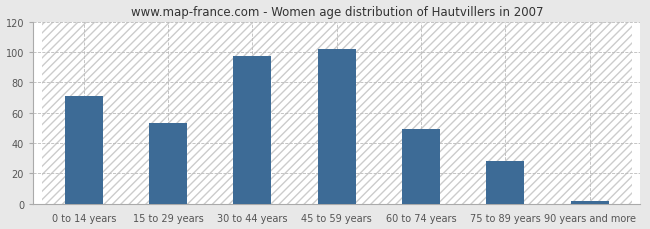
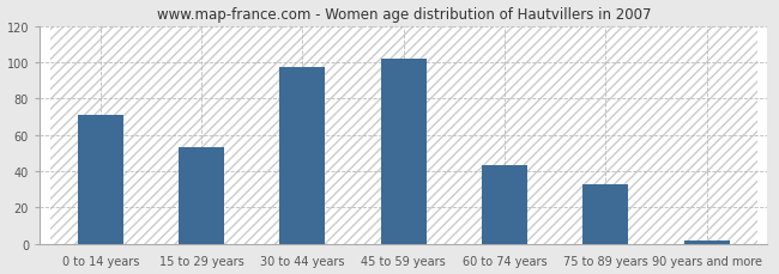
60 to 74 years: 49 -> 43
75 to 89 years: 28 -> 33
